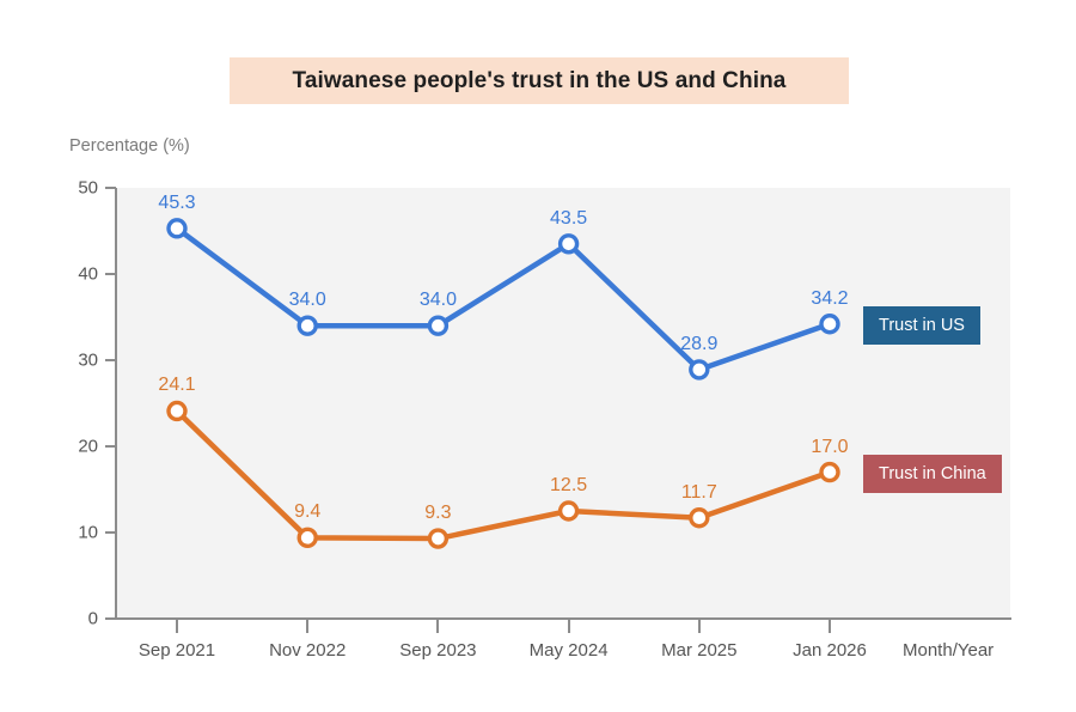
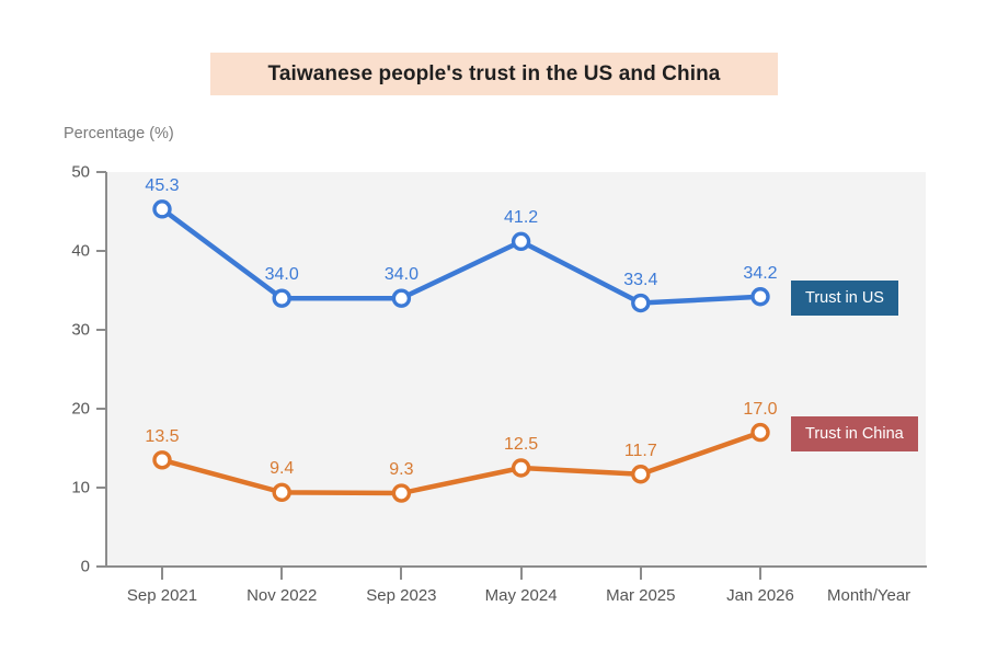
Trust in China/Sep 2021: 24.1 -> 13.5
Trust in US/May 2024: 43.5 -> 41.2
Trust in US/Mar 2025: 28.9 -> 33.4
